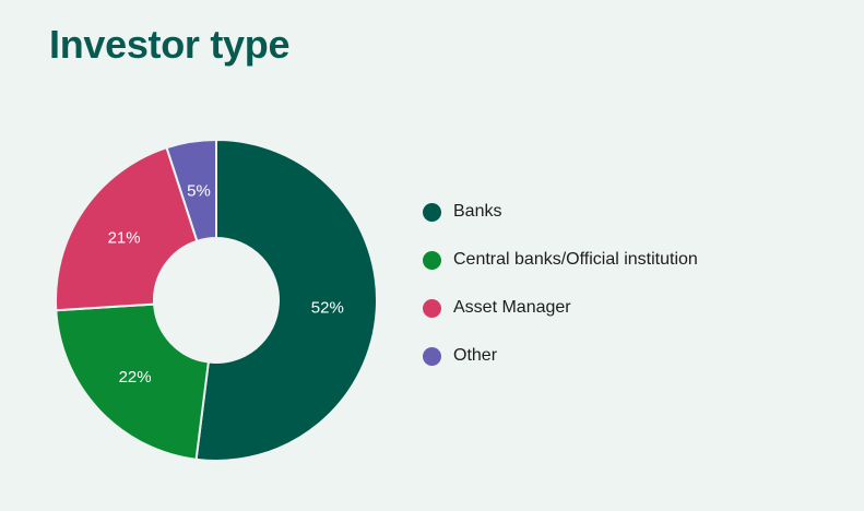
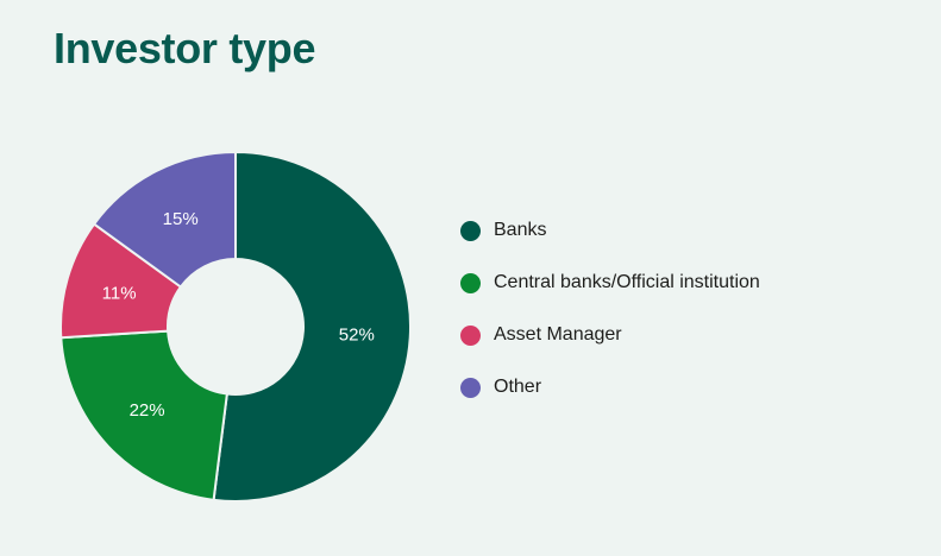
Asset Manager: 21% -> 11%
Other: 5% -> 15%
